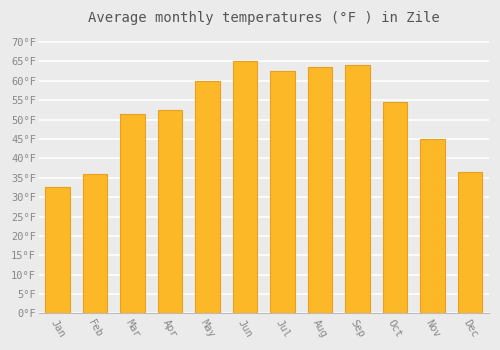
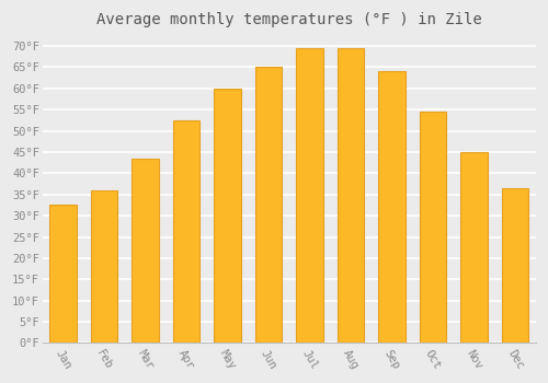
Mar: 51.5°F -> 43.5°F
Jul: 62.5°F -> 69.5°F
Aug: 63.5°F -> 69.5°F
